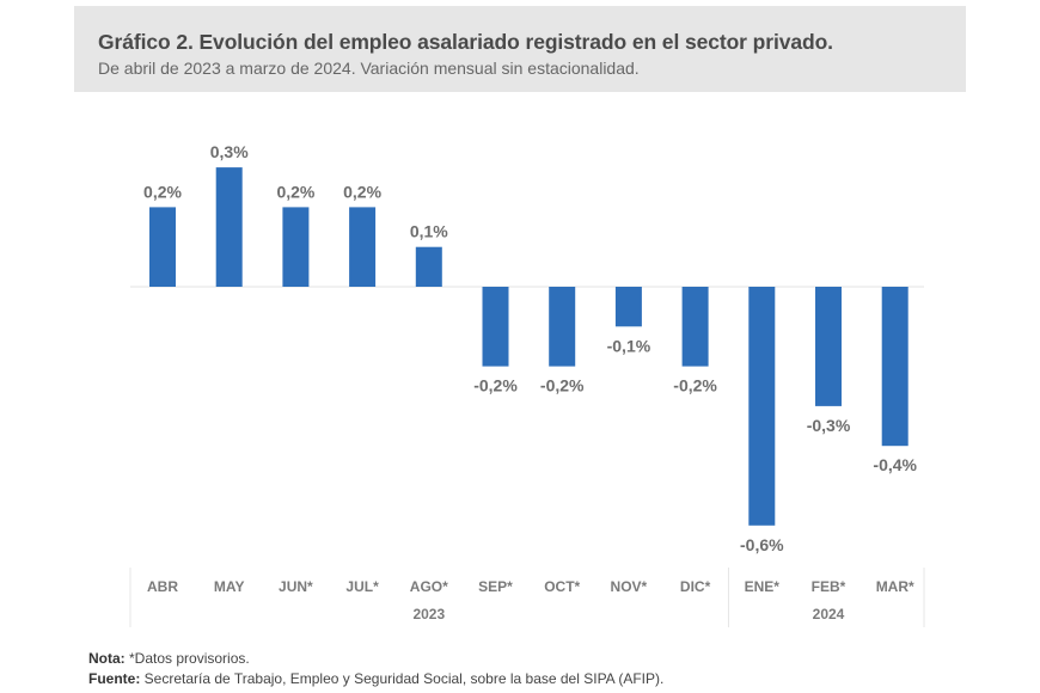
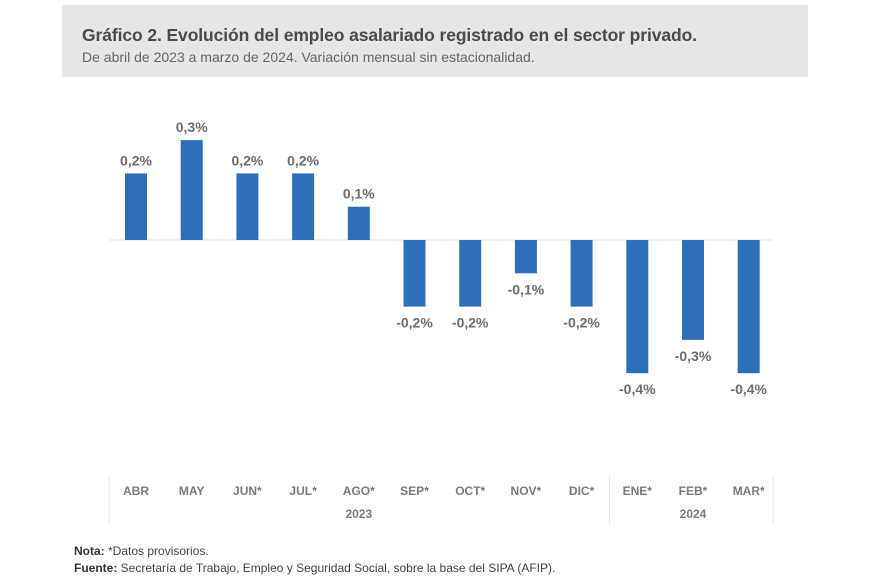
ENE*: -0,6% -> -0,4%
